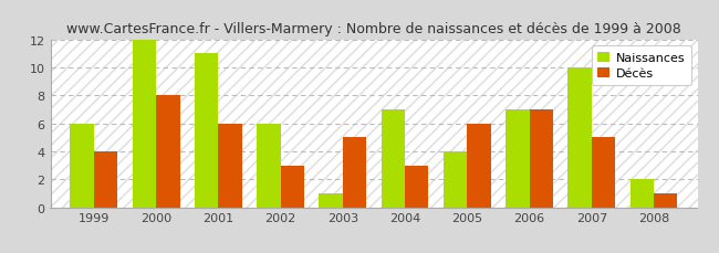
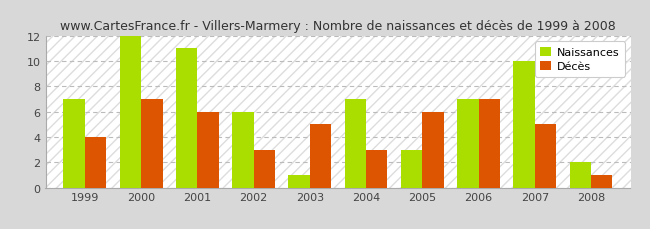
Naissances/1999: 6 -> 7
Décès/2000: 8 -> 7
Naissances/2005: 4 -> 3
